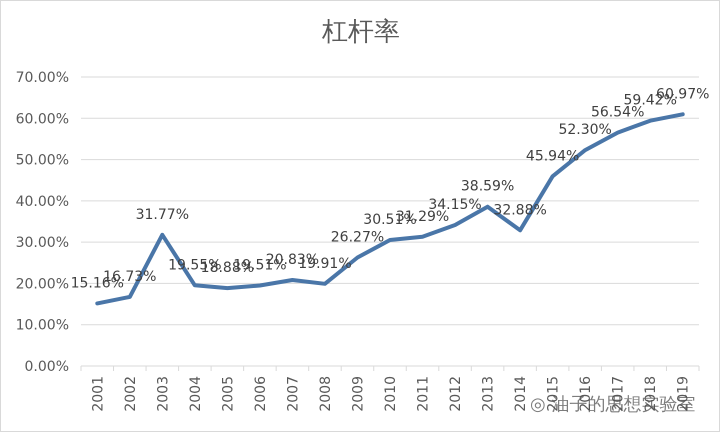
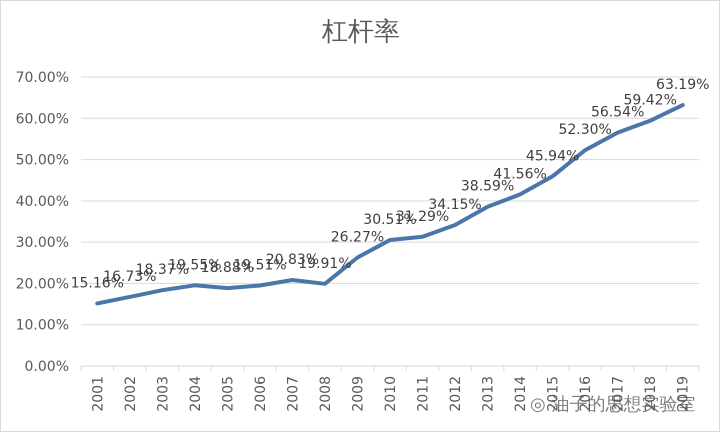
2003: 31.77% -> 18.37%
2014: 32.88% -> 41.56%
2019: 60.97% -> 63.19%
